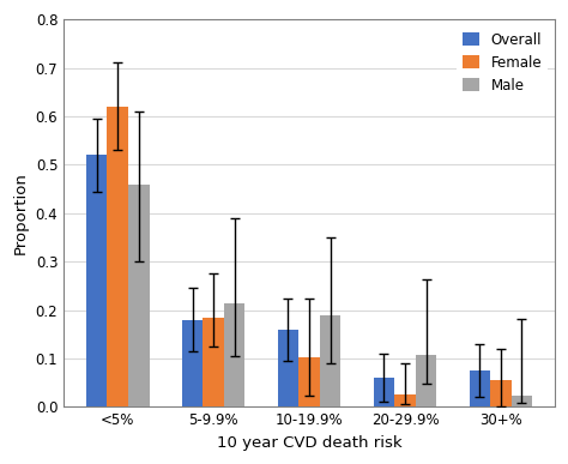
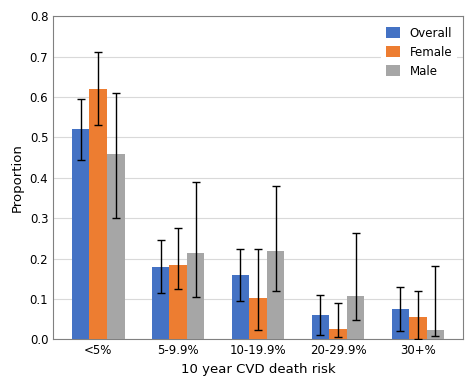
Male/10-19.9%: 0.190 -> 0.220
